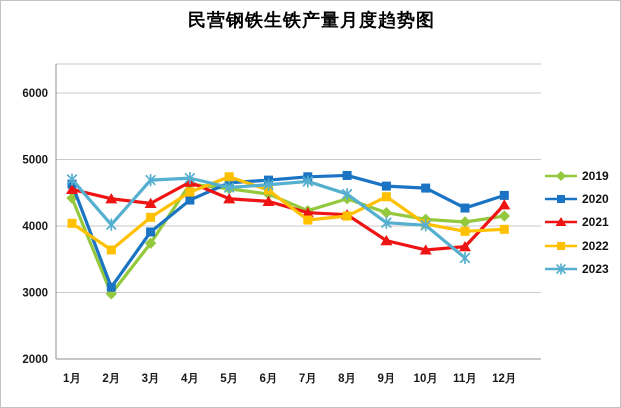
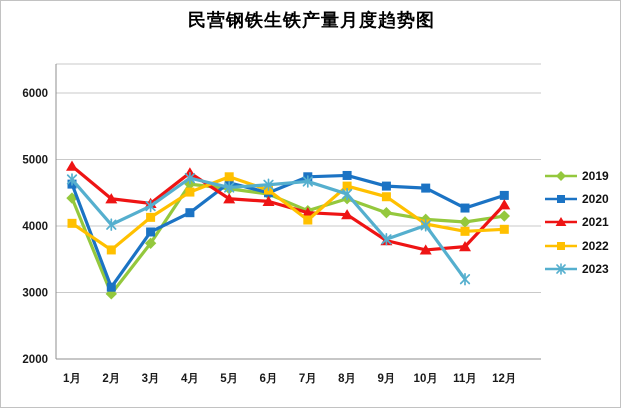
2021/1月: 4600 -> 4900
2023/3月: 4700 -> 4300
2020/4月: 4400 -> 4200
2021/4月: 4700 -> 4800
2020/6月: 4700 -> 4500
2022/8月: 4200 -> 4600
2023/9月: 4000 -> 3800
2023/11月: 3500 -> 3200
